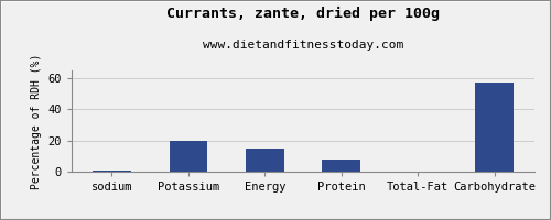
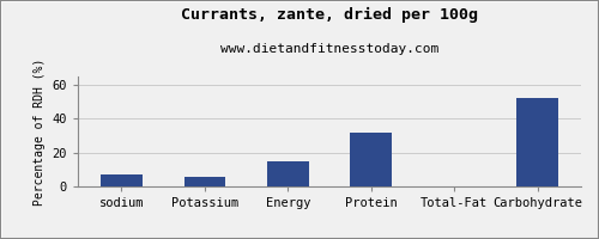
sodium: 1 -> 7
Potassium: 20 -> 6
Protein: 8 -> 32
Carbohydrate: 58 -> 52
